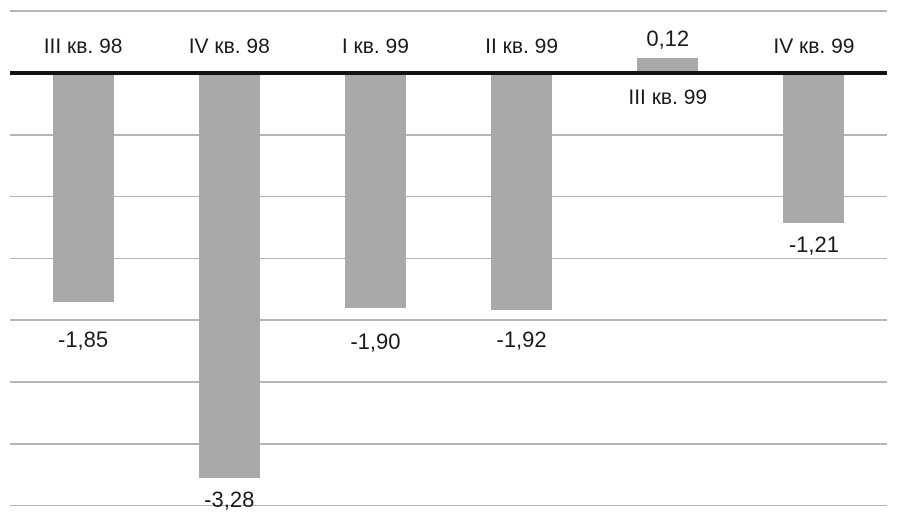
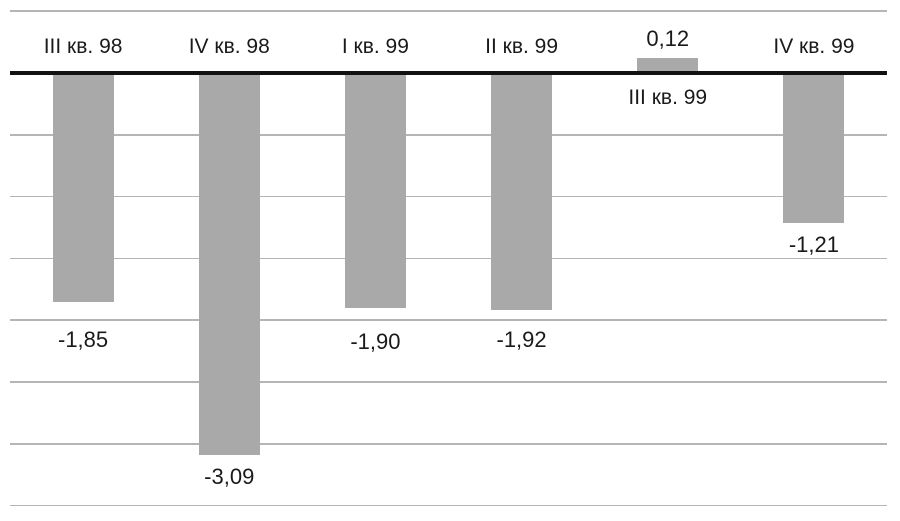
IV кв. 98: -3,28 -> -3,09
